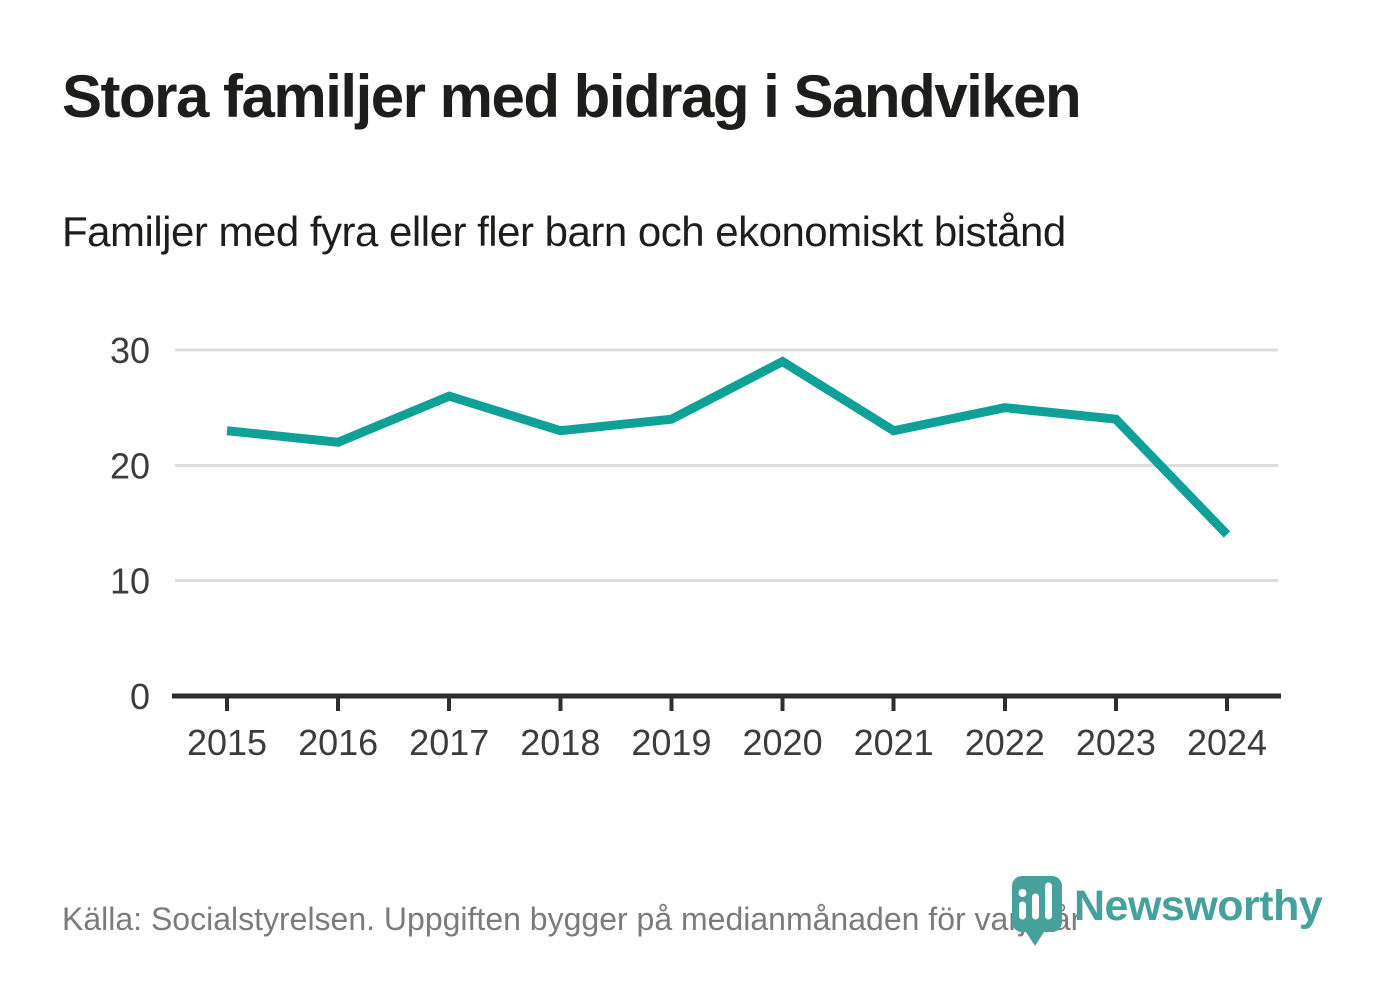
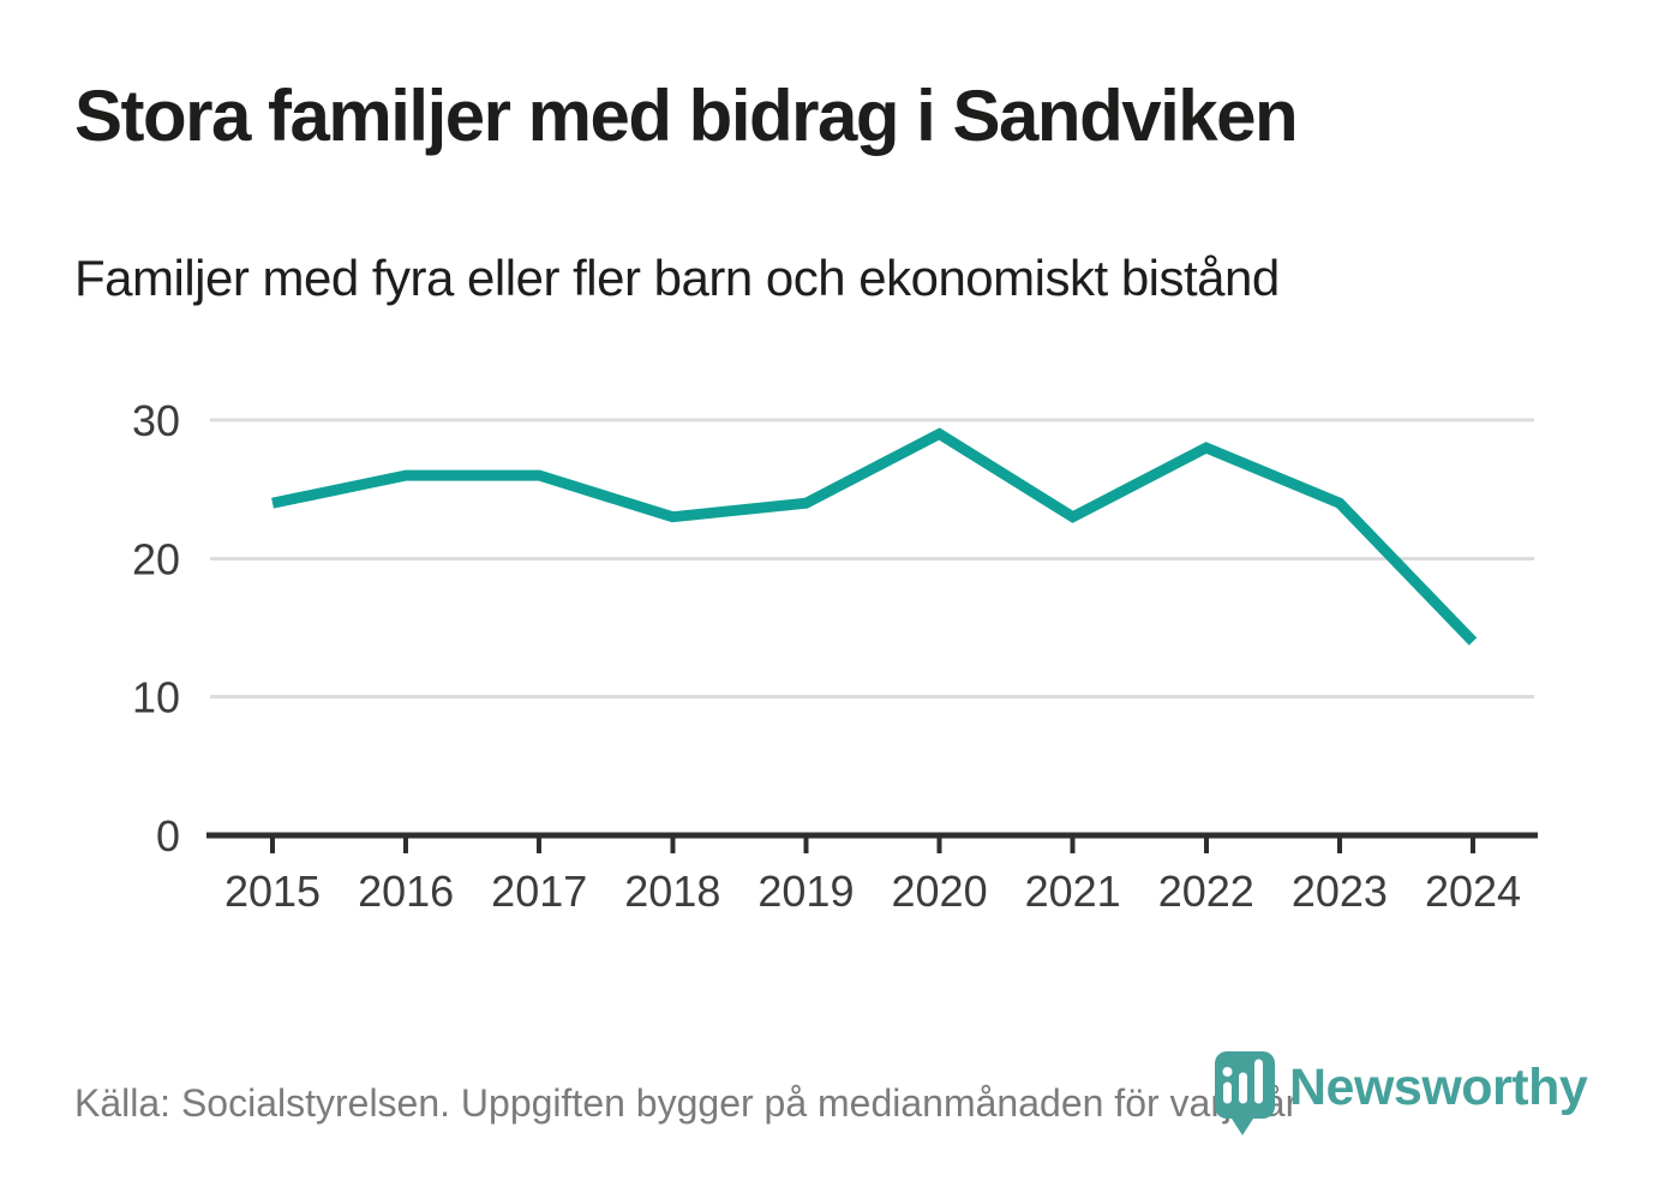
2015: 23 -> 24
2016: 22 -> 26
2022: 25 -> 28
